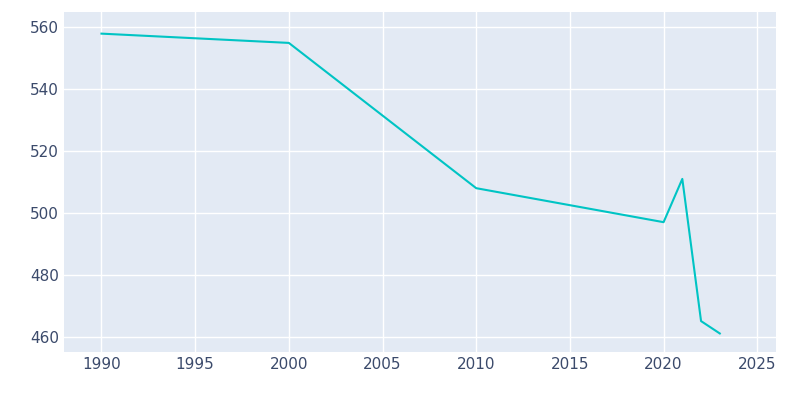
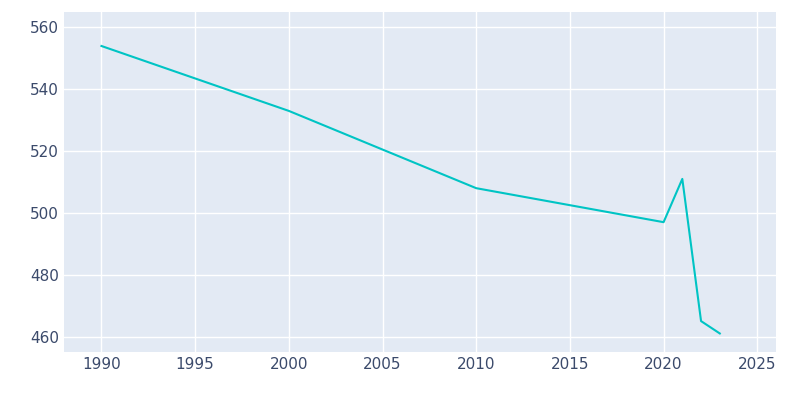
1990: 558 -> 554
2000: 555 -> 533
